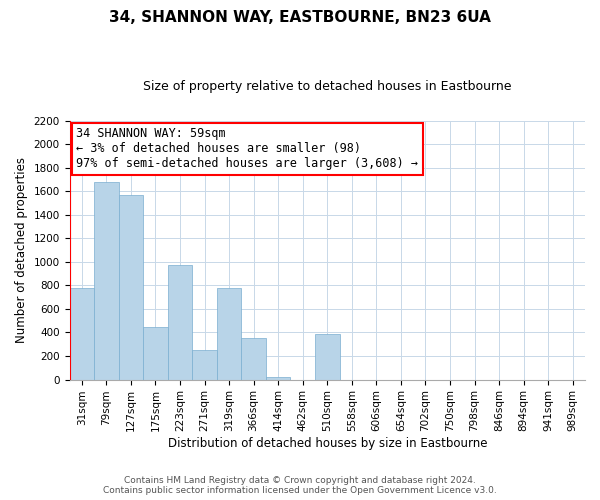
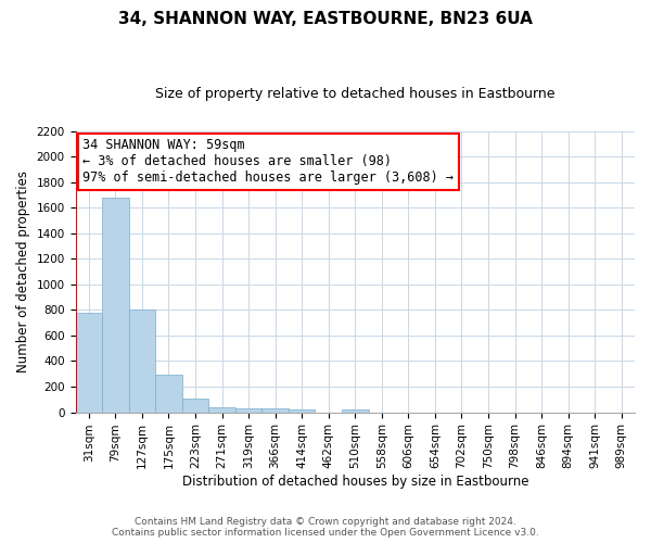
127sqm: 1570 -> 800
175sqm: 450 -> 300
223sqm: 970 -> 110
271sqm: 250 -> 40
319sqm: 780 -> 30
366sqm: 350 -> 30
510sqm: 390 -> 20
